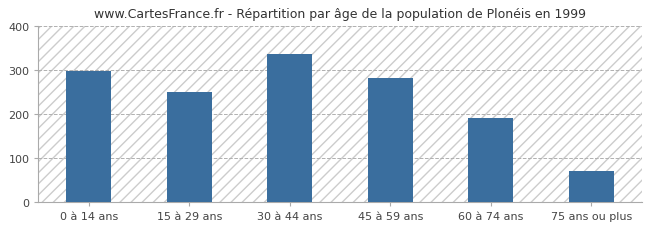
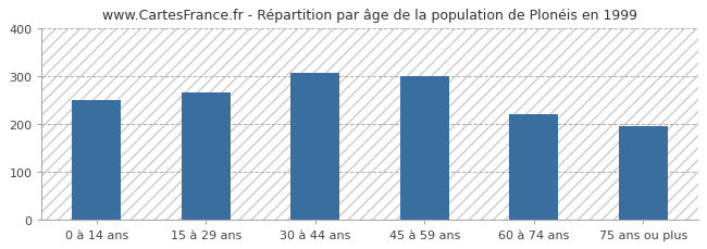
0 à 14 ans: 298 -> 250
15 à 29 ans: 249 -> 265
30 à 44 ans: 336 -> 305
45 à 59 ans: 281 -> 300
60 à 74 ans: 189 -> 220
75 ans ou plus: 70 -> 195
